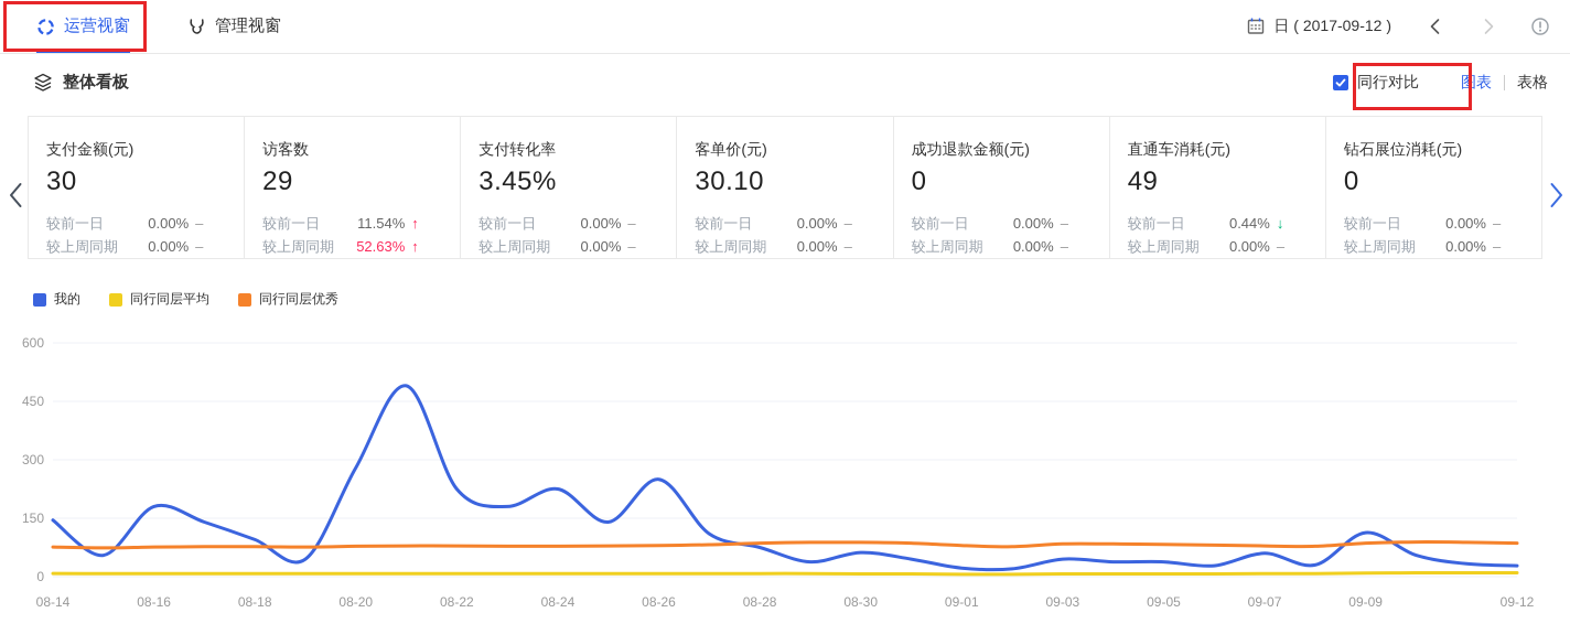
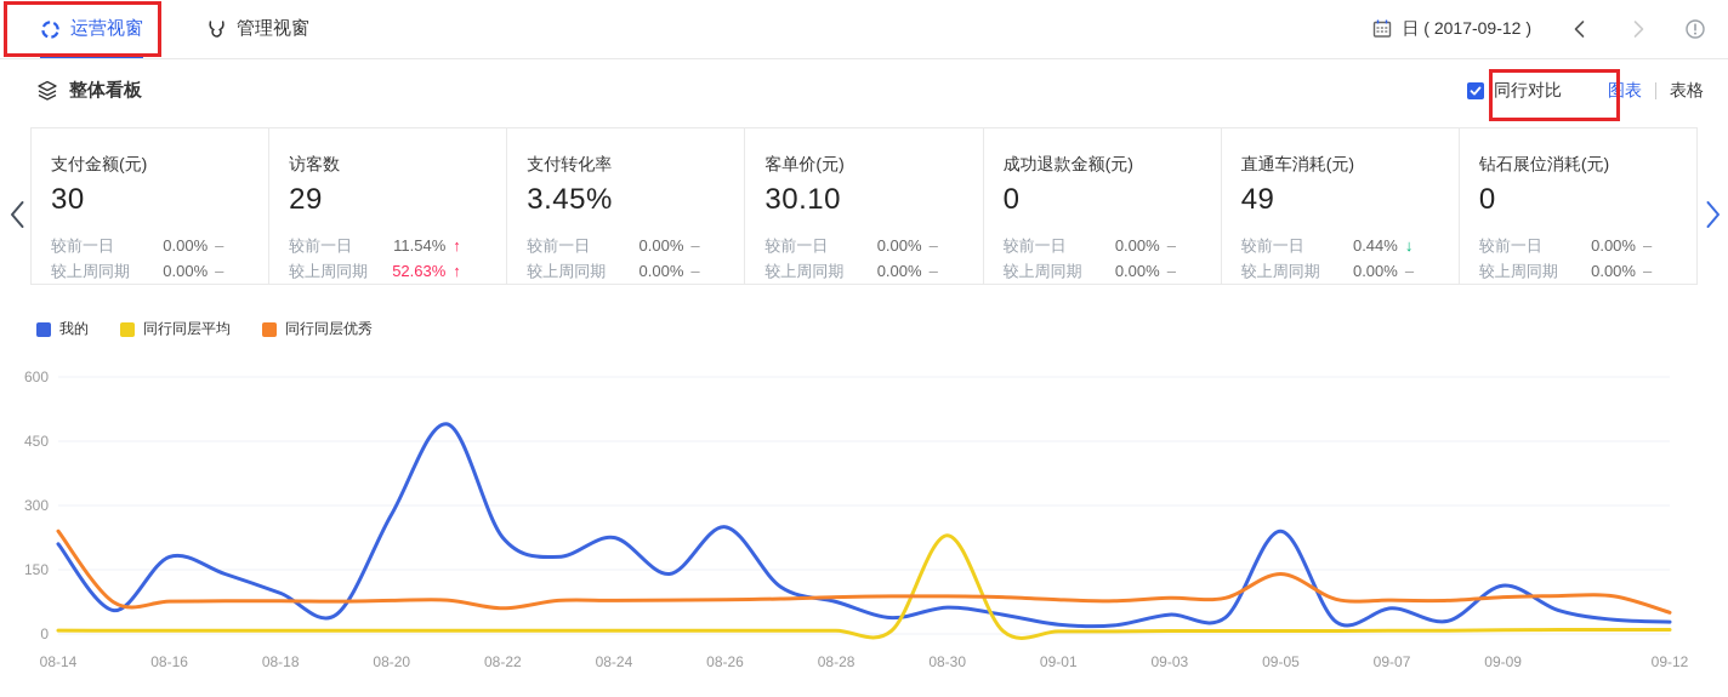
我的/08-14: 140 -> 210
同行同层优秀/08-14: 80 -> 240
同行同层优秀/08-22: 80 -> 60
同行同层平均/08-30: 10 -> 230
我的/09-05: 40 -> 240
同行同层优秀/09-05: 80 -> 140
同行同层优秀/09-12: 90 -> 50
